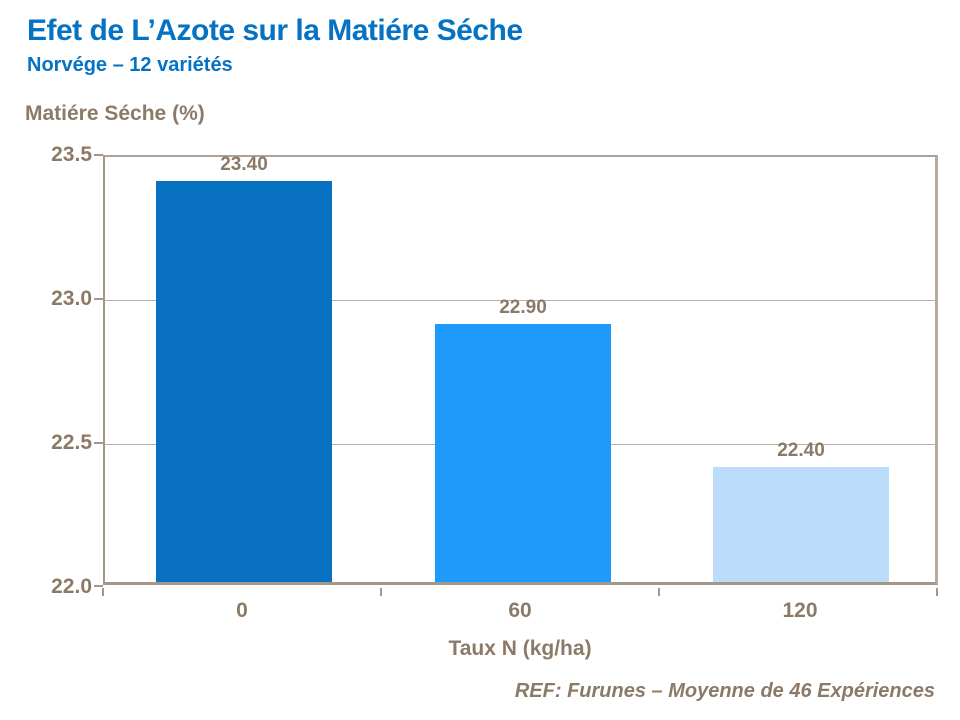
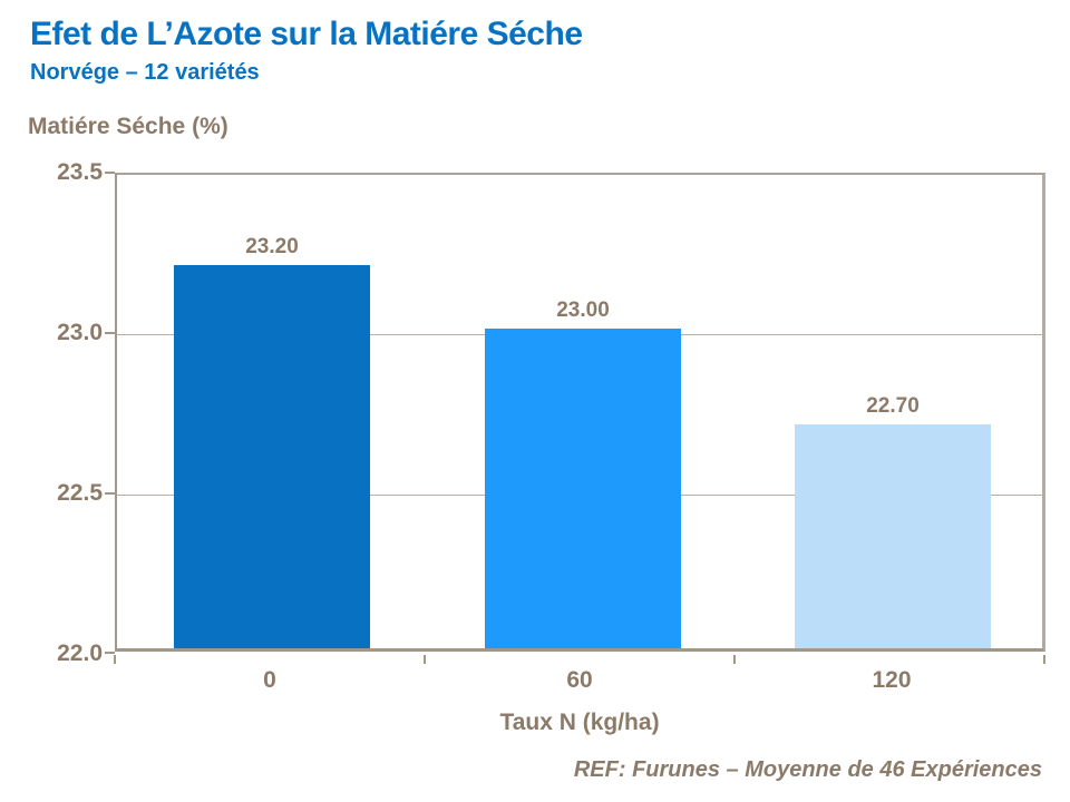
0: 23.40 -> 23.20
60: 22.90 -> 23.00
120: 22.40 -> 22.70
